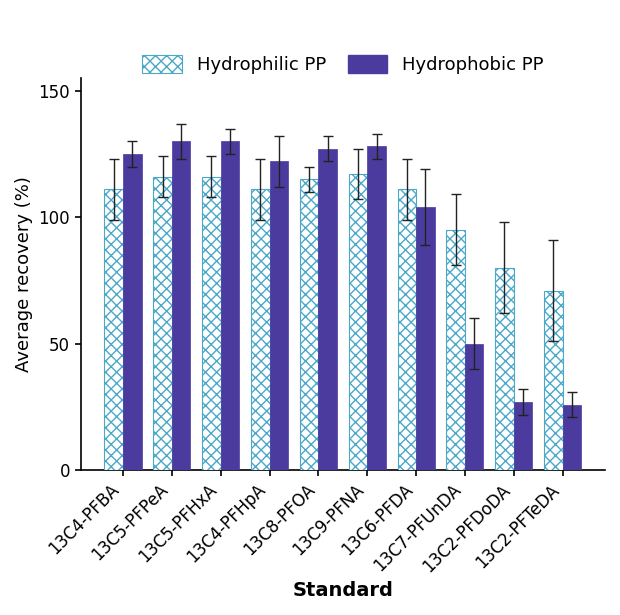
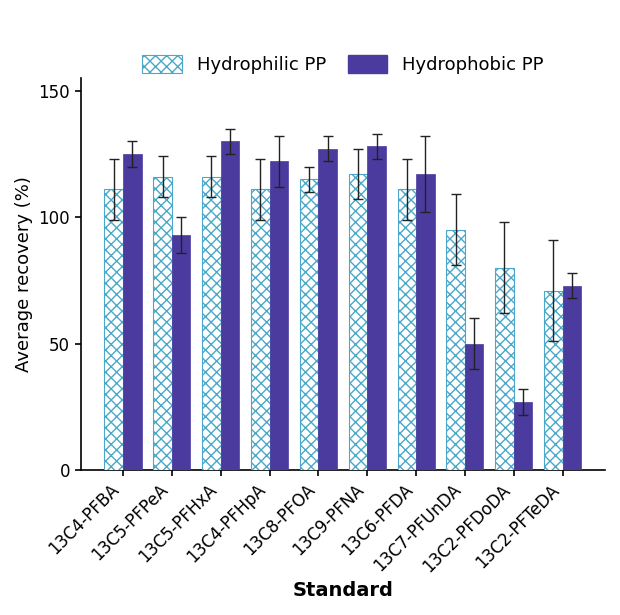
Hydrophobic PP/13C5-PFPeA: 130 -> 93
Hydrophobic PP/13C6-PFDA: 104 -> 117
Hydrophobic PP/13C2-PFTeDA: 26 -> 73
